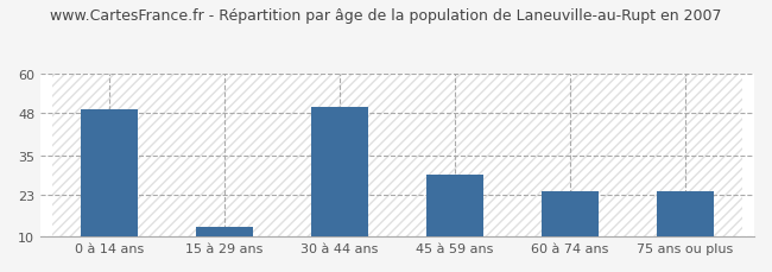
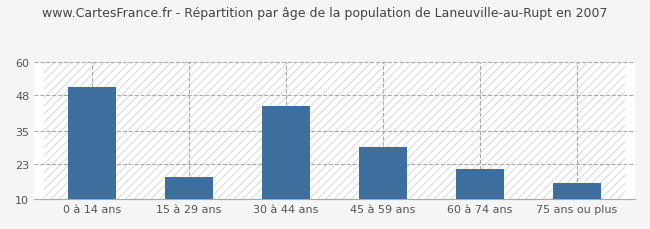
0 à 14 ans: 49 -> 51
15 à 29 ans: 13 -> 18
30 à 44 ans: 50 -> 44
60 à 74 ans: 24 -> 21
75 ans ou plus: 24 -> 16
